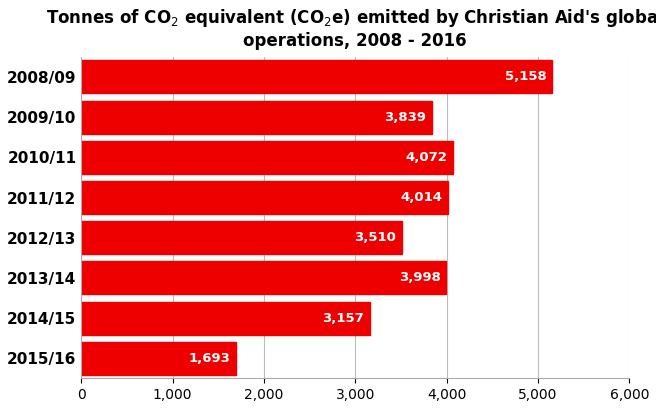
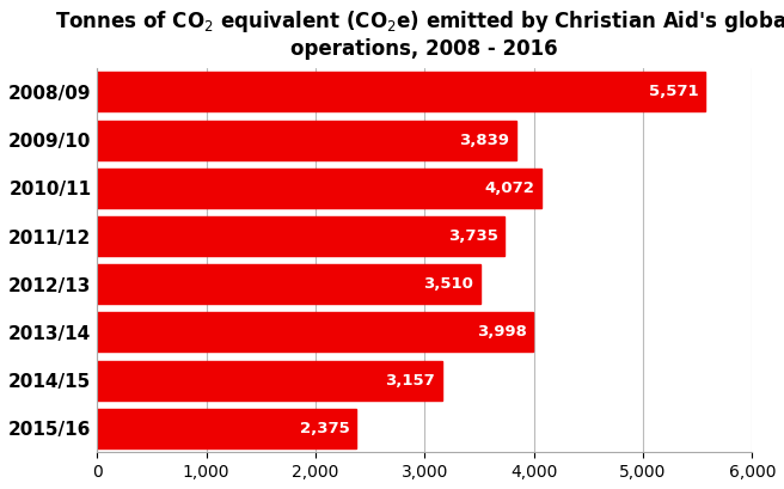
2008/09: 5,158 -> 5,571
2011/12: 4,014 -> 3,735
2015/16: 1,693 -> 2,375
